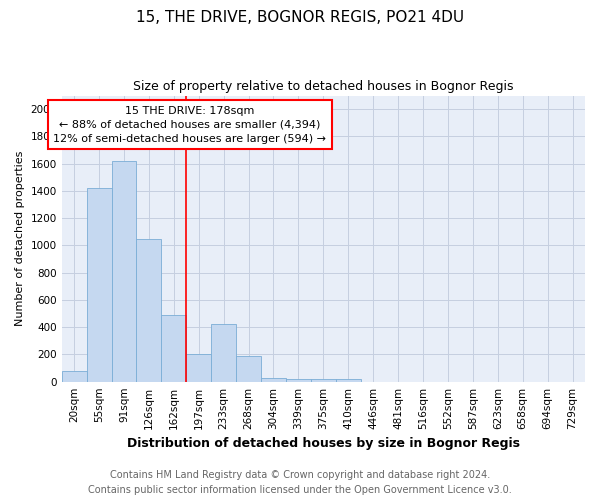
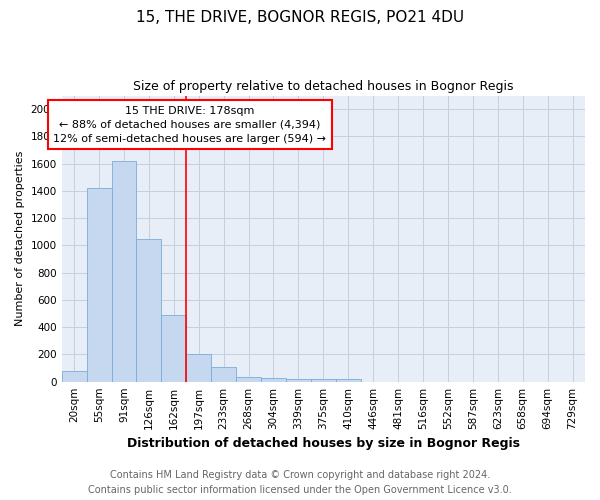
233sqm: 420 -> 110
268sqm: 190 -> 40
